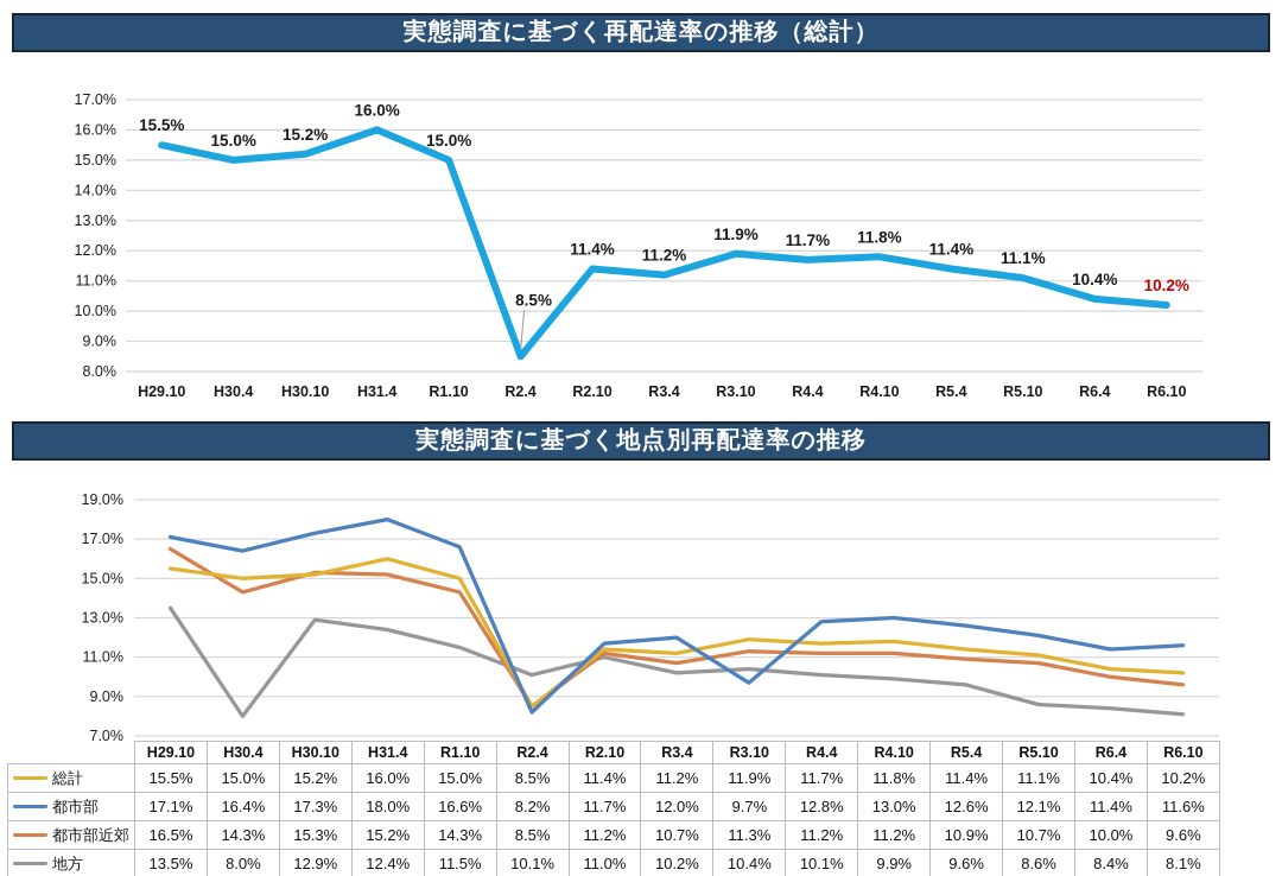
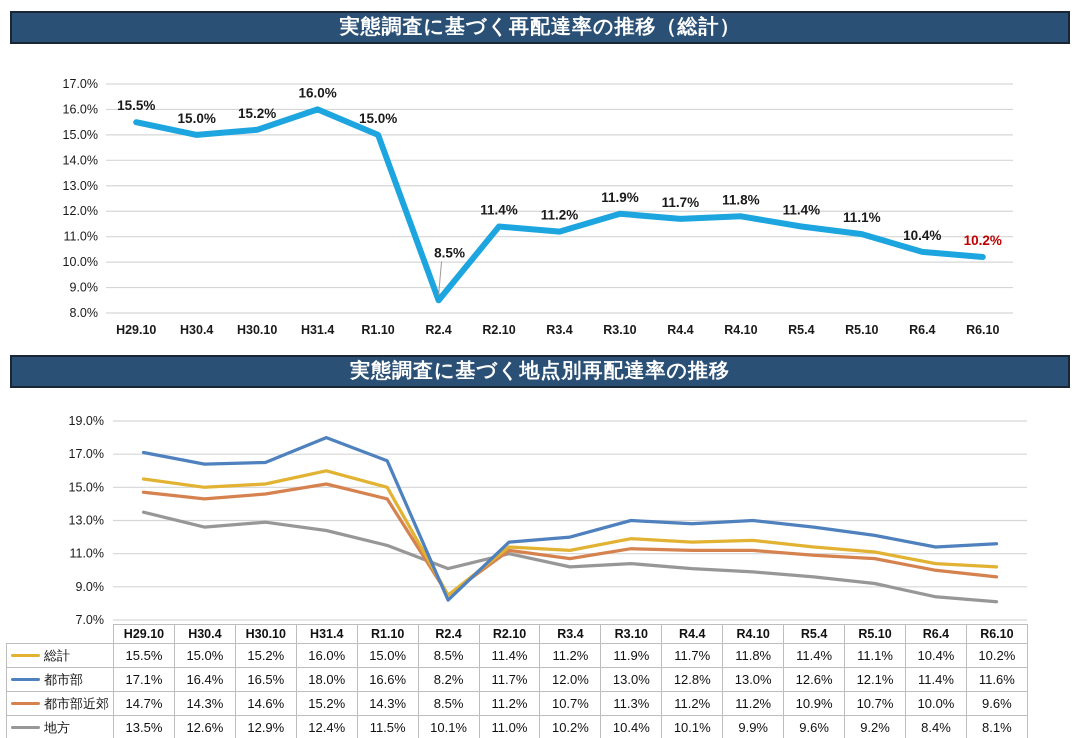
実態調査に基づく地点別再配達率の推移/都市部近郊/H29.10: 16.5% -> 14.7%
実態調査に基づく地点別再配達率の推移/地方/H30.4: 8.0% -> 12.6%
実態調査に基づく地点別再配達率の推移/都市部/H30.10: 17.3% -> 16.5%
実態調査に基づく地点別再配達率の推移/都市部近郊/H30.10: 15.3% -> 14.6%
実態調査に基づく地点別再配達率の推移/都市部/R3.10: 9.7% -> 13.0%
実態調査に基づく地点別再配達率の推移/地方/R5.10: 8.6% -> 9.2%
